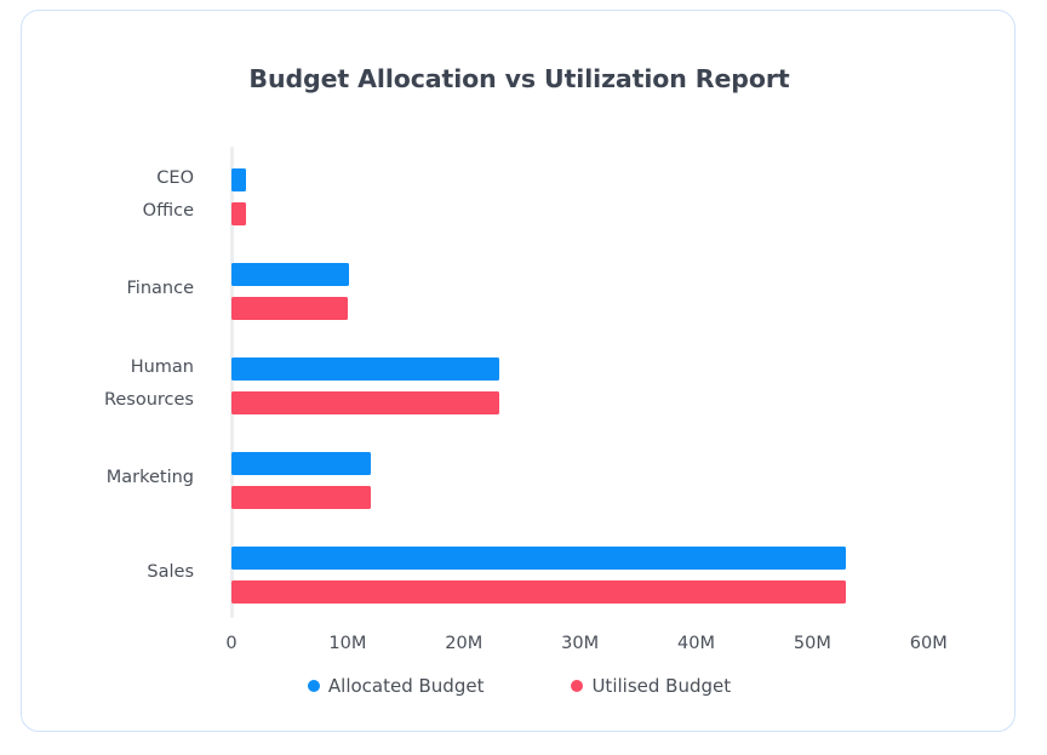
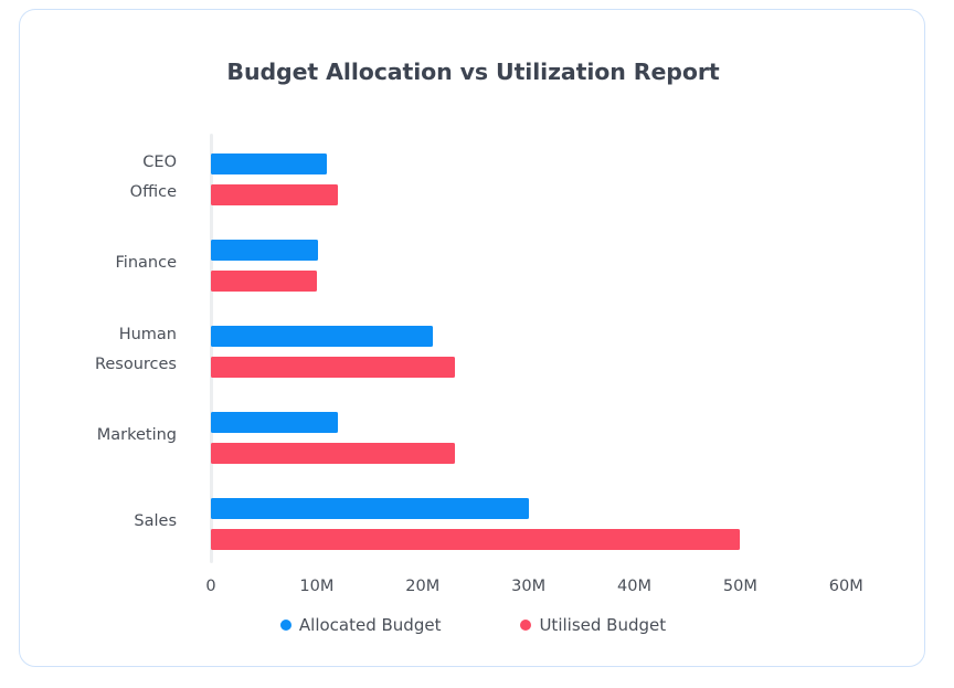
Allocated Budget/CEO Office: 1M -> 11M
Utilised Budget/CEO Office: 1M -> 12M
Allocated Budget/Human Resources: 23M -> 21M
Utilised Budget/Marketing: 12M -> 23M
Allocated Budget/Sales: 53M -> 30M
Utilised Budget/Sales: 53M -> 50M
